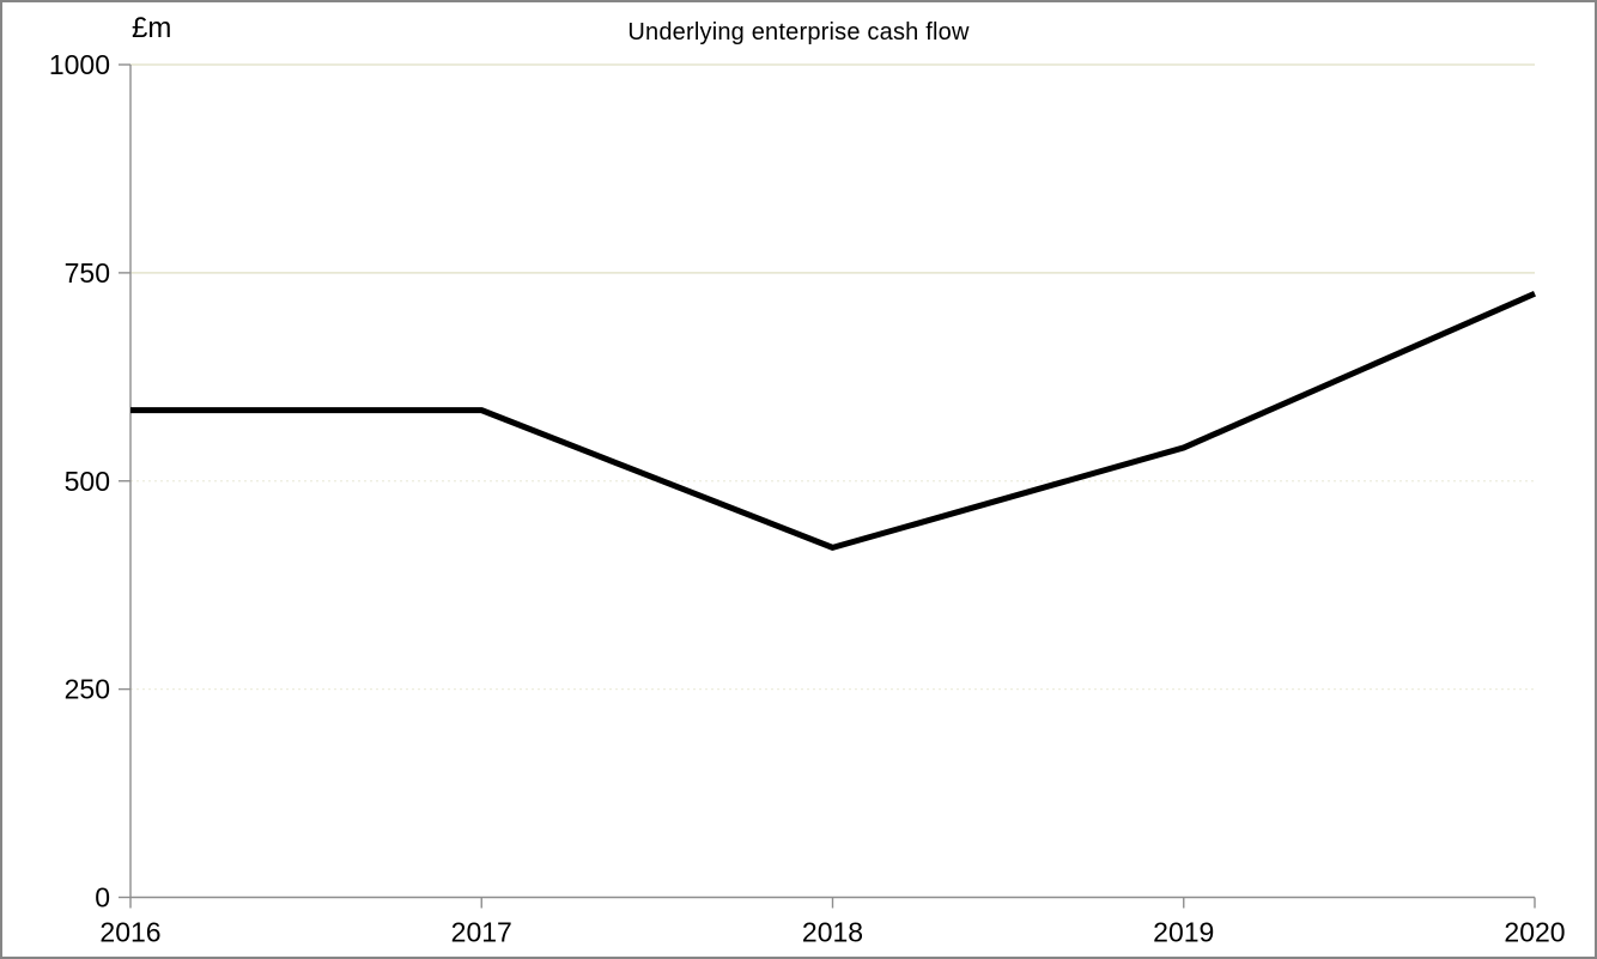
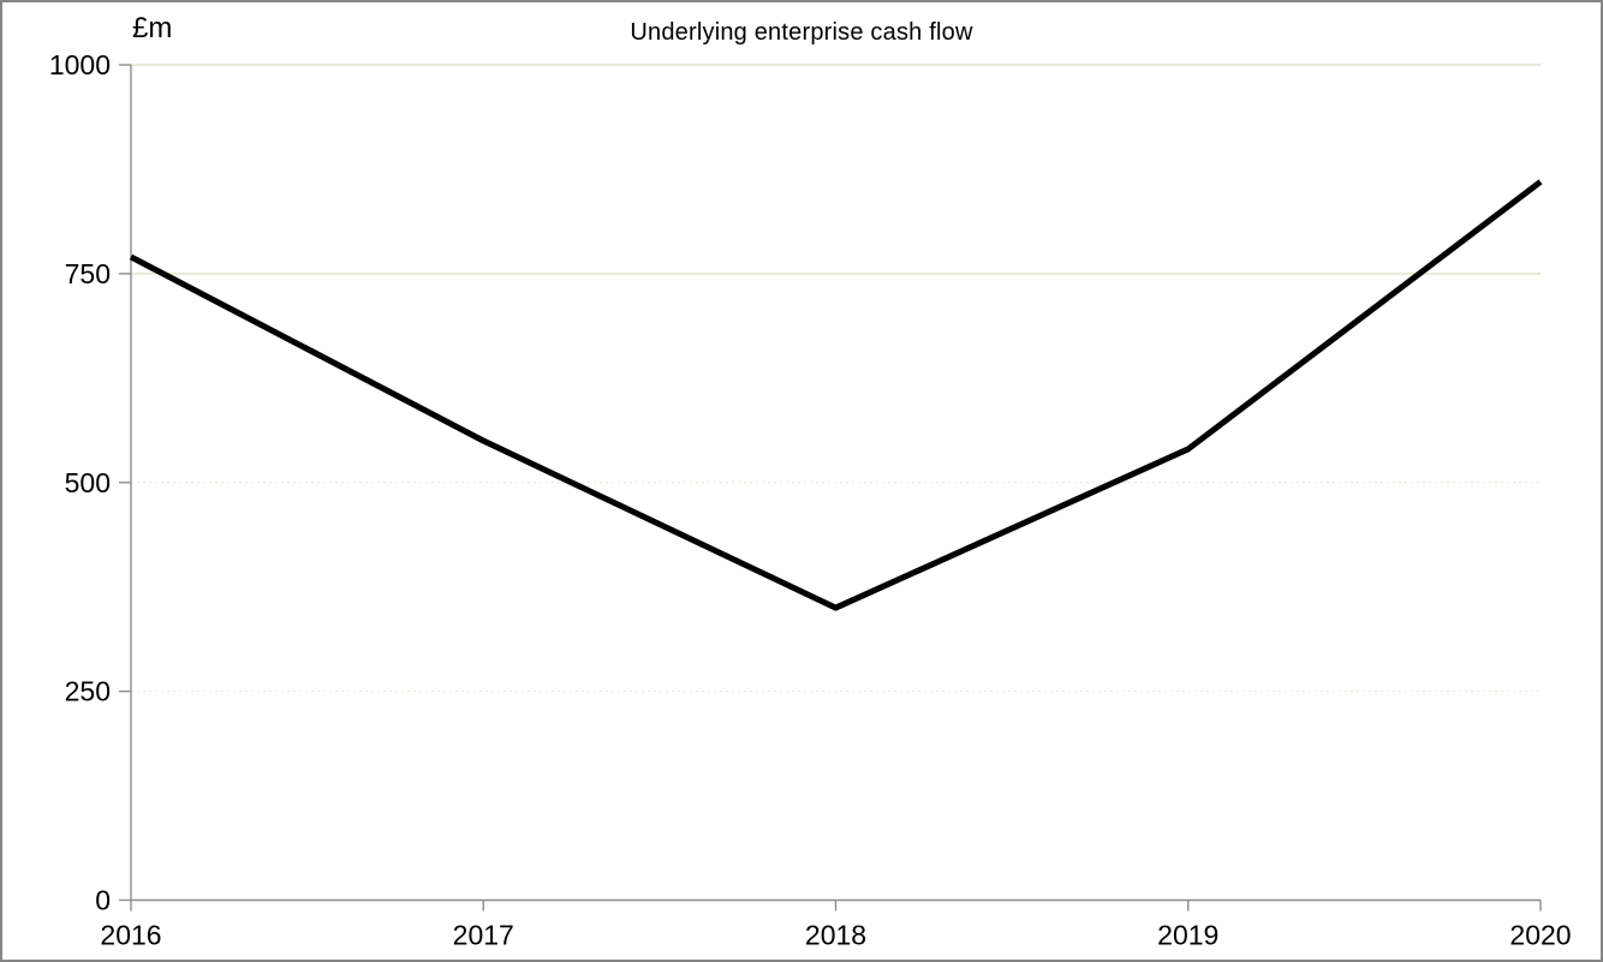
2016: 580 -> 770
2017: 580 -> 550
2018: 420 -> 350
2020: 720 -> 860
